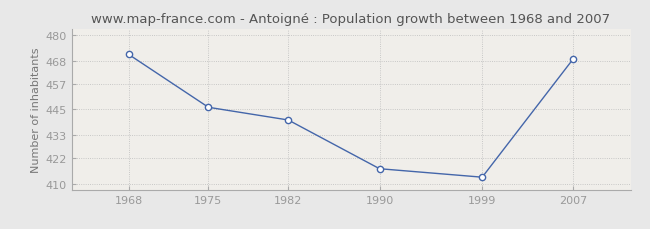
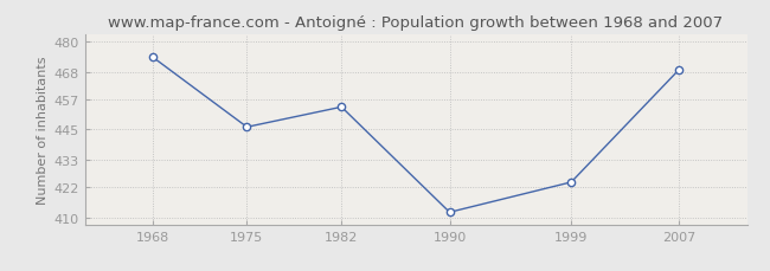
1968: 471 -> 474
1982: 440 -> 454
1990: 417 -> 412
1999: 413 -> 424
